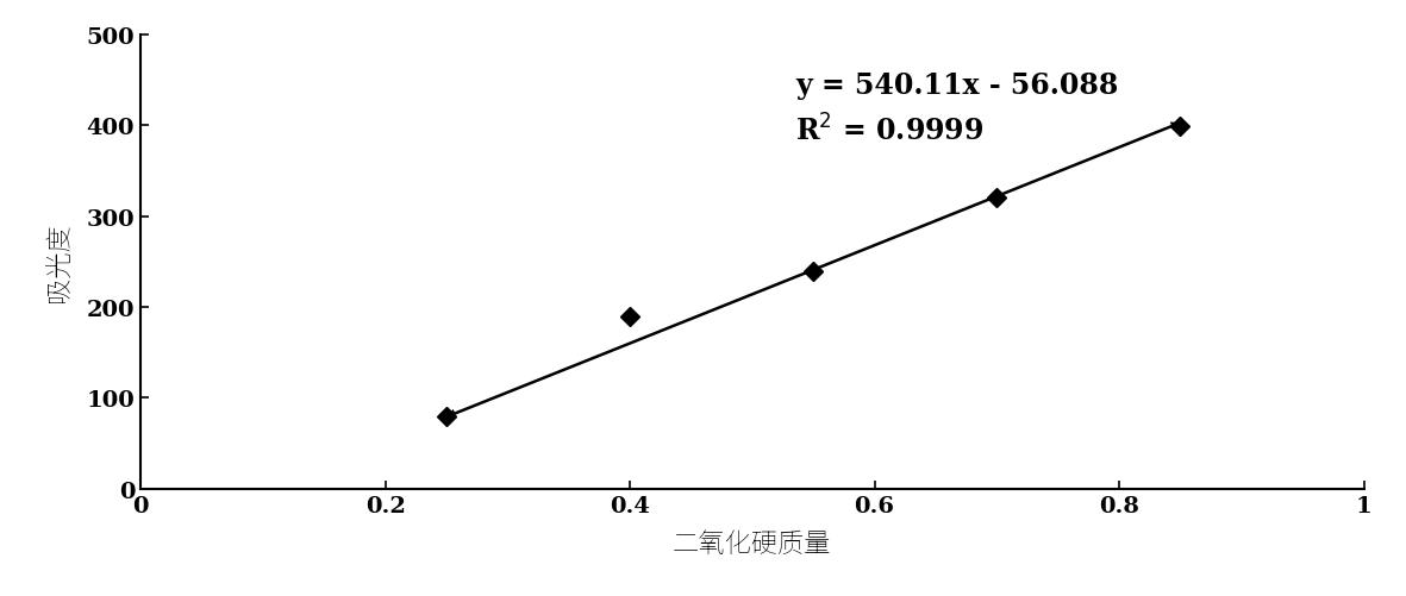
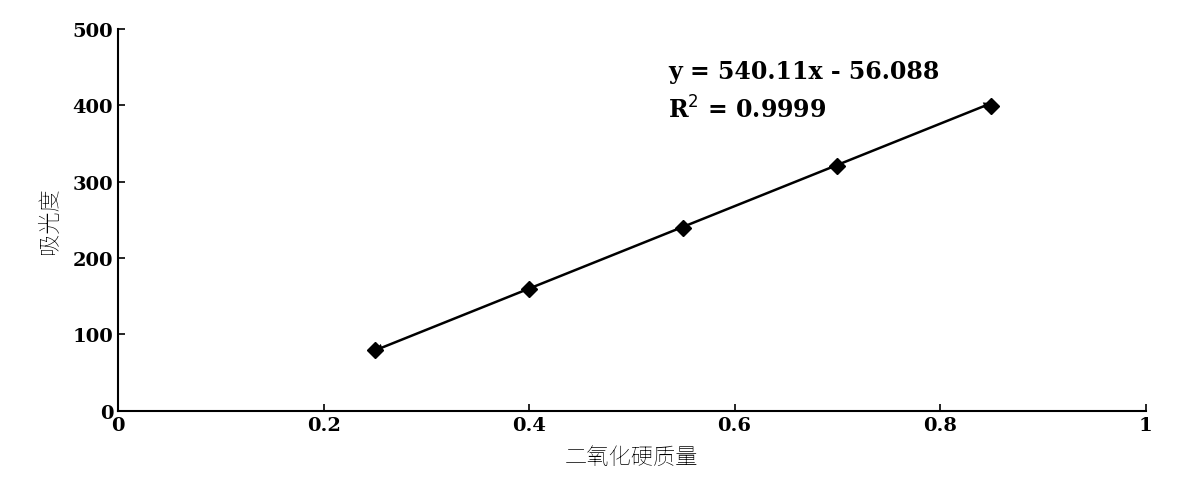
0.4: 190 -> 160
